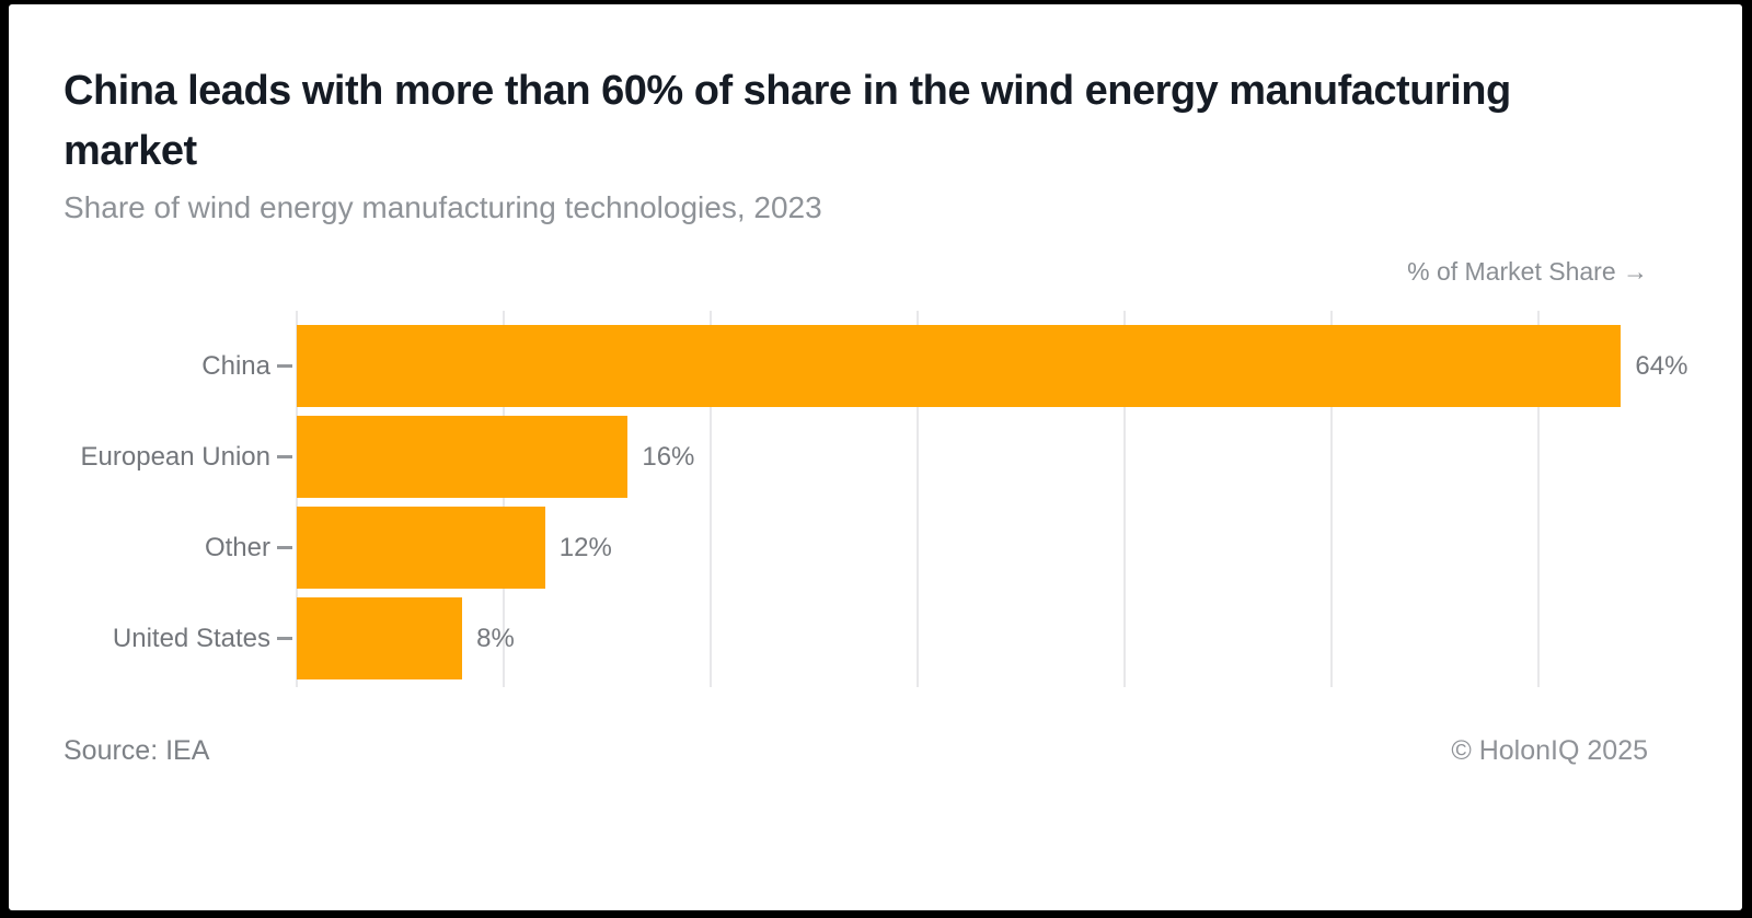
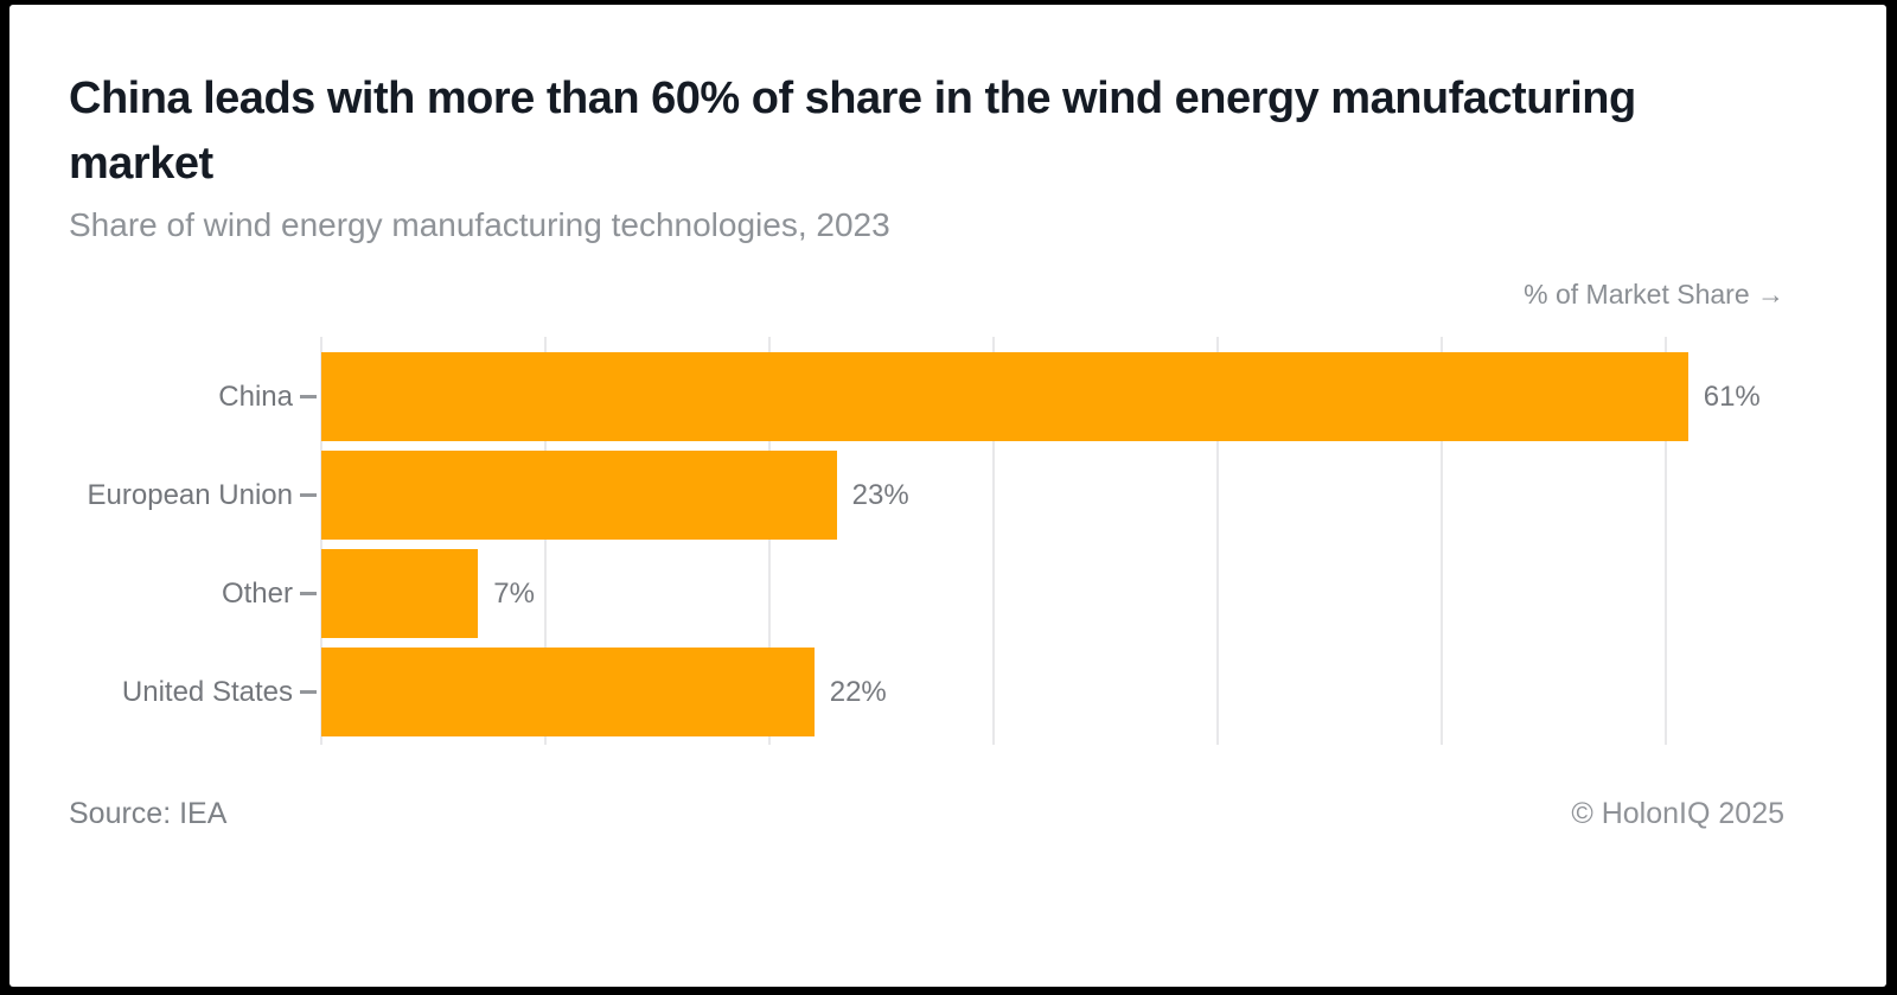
China: 64% -> 61%
European Union: 16% -> 23%
Other: 12% -> 7%
United States: 8% -> 22%
